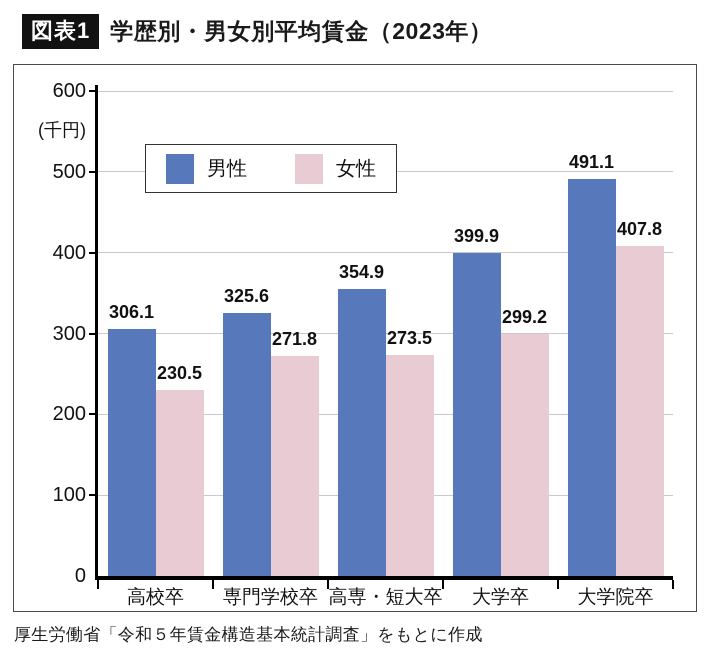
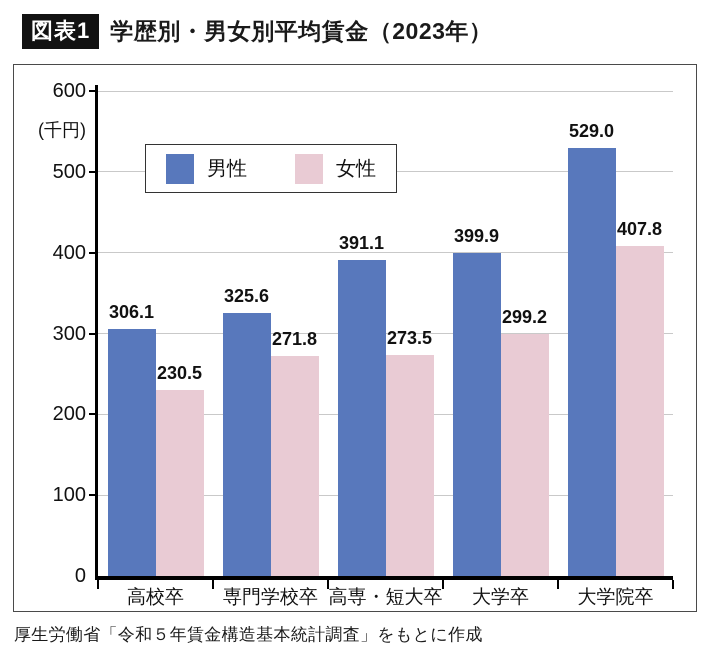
男性/高専・短大卒: 354.9 -> 391.1
男性/大学院卒: 491.1 -> 529.0
